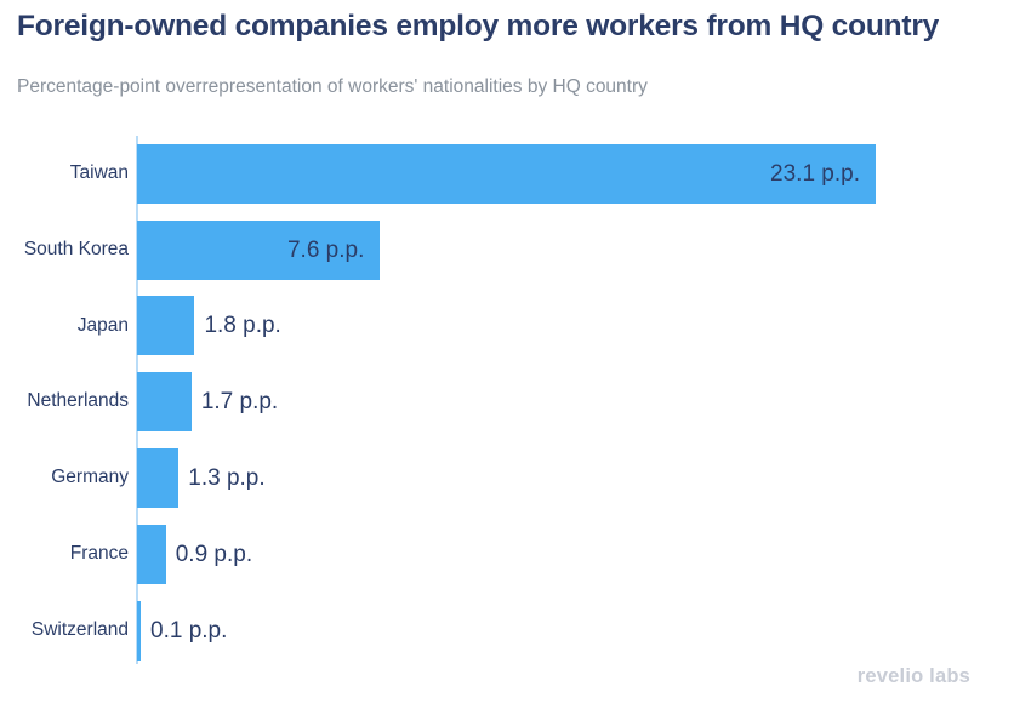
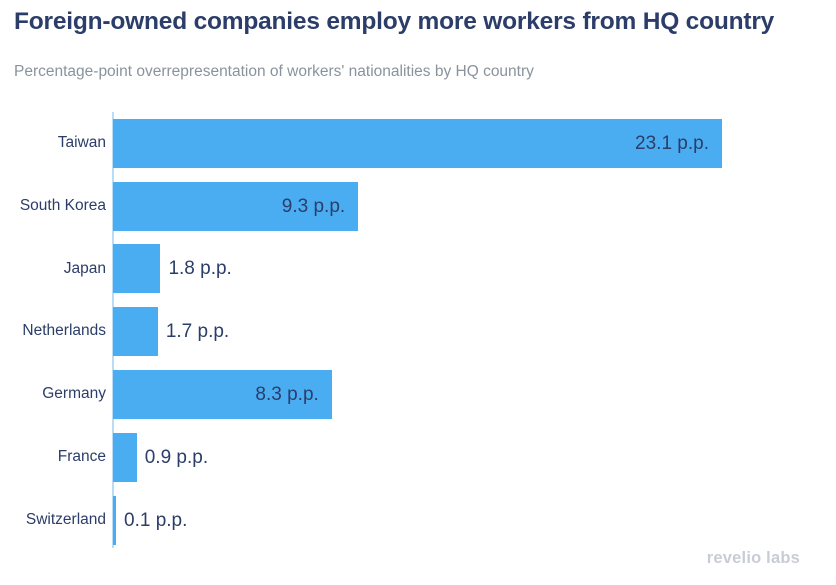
South Korea: 7.6 -> 9.3
Germany: 1.3 -> 8.3
